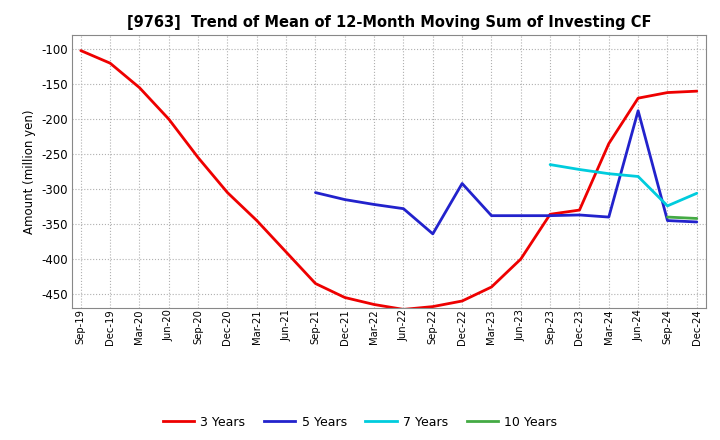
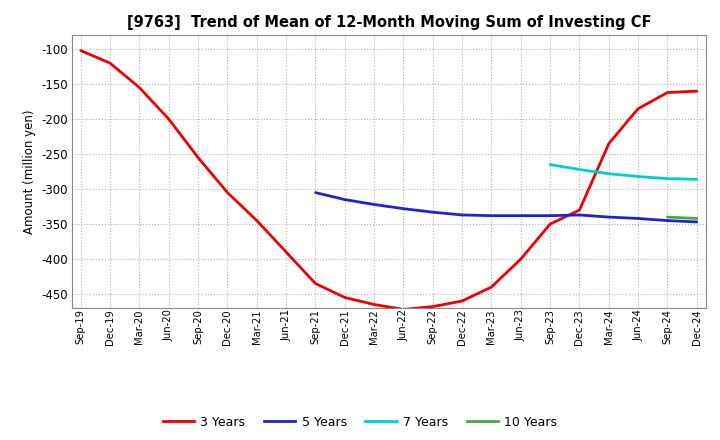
5 Years/Sep-22: -364 -> -333
5 Years/Dec-22: -292 -> -337
3 Years/Sep-23: -336 -> -350
3 Years/Jun-24: -170 -> -185
5 Years/Jun-24: -188 -> -342
7 Years/Sep-24: -324 -> -285
7 Years/Dec-24: -306 -> -286
